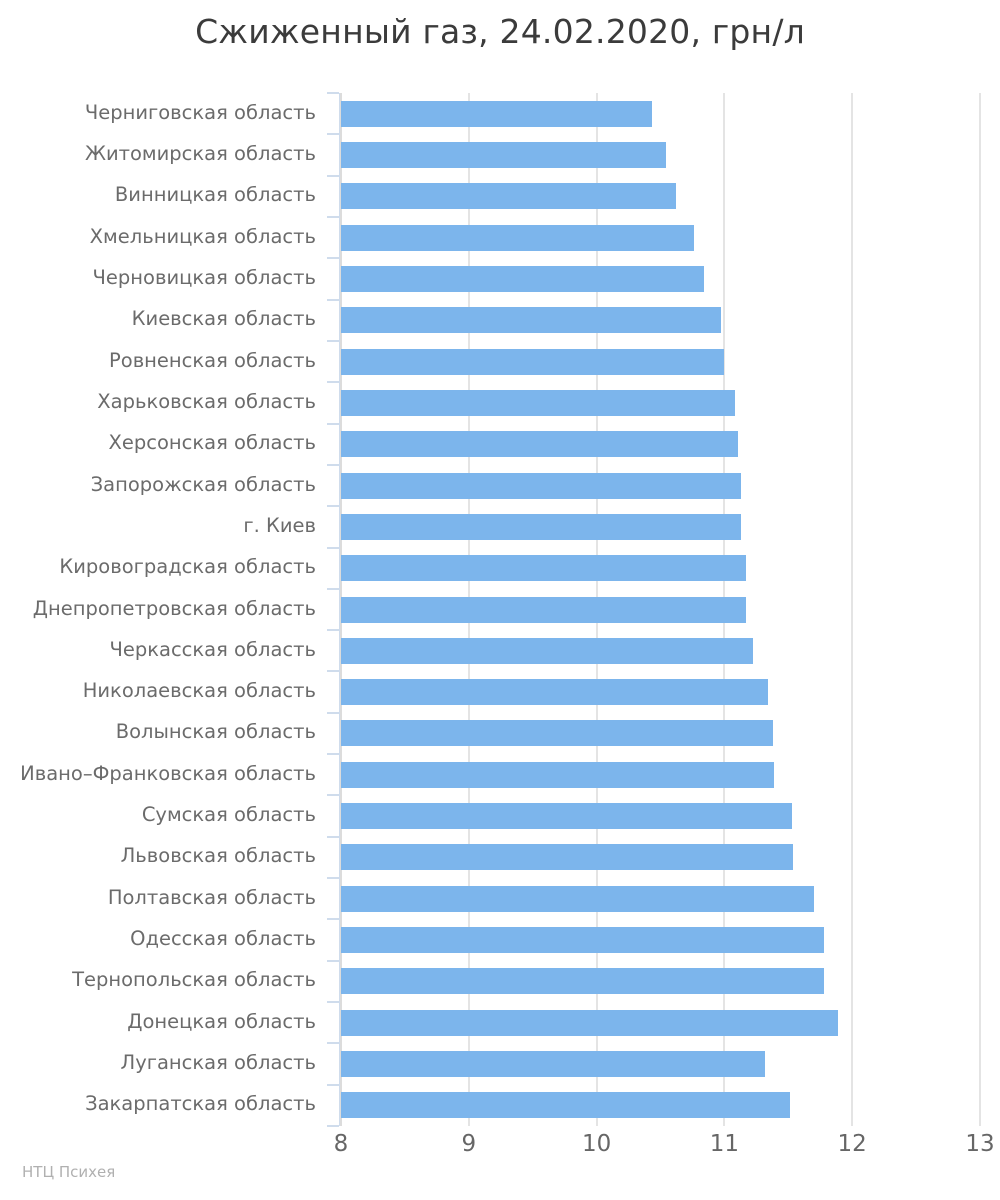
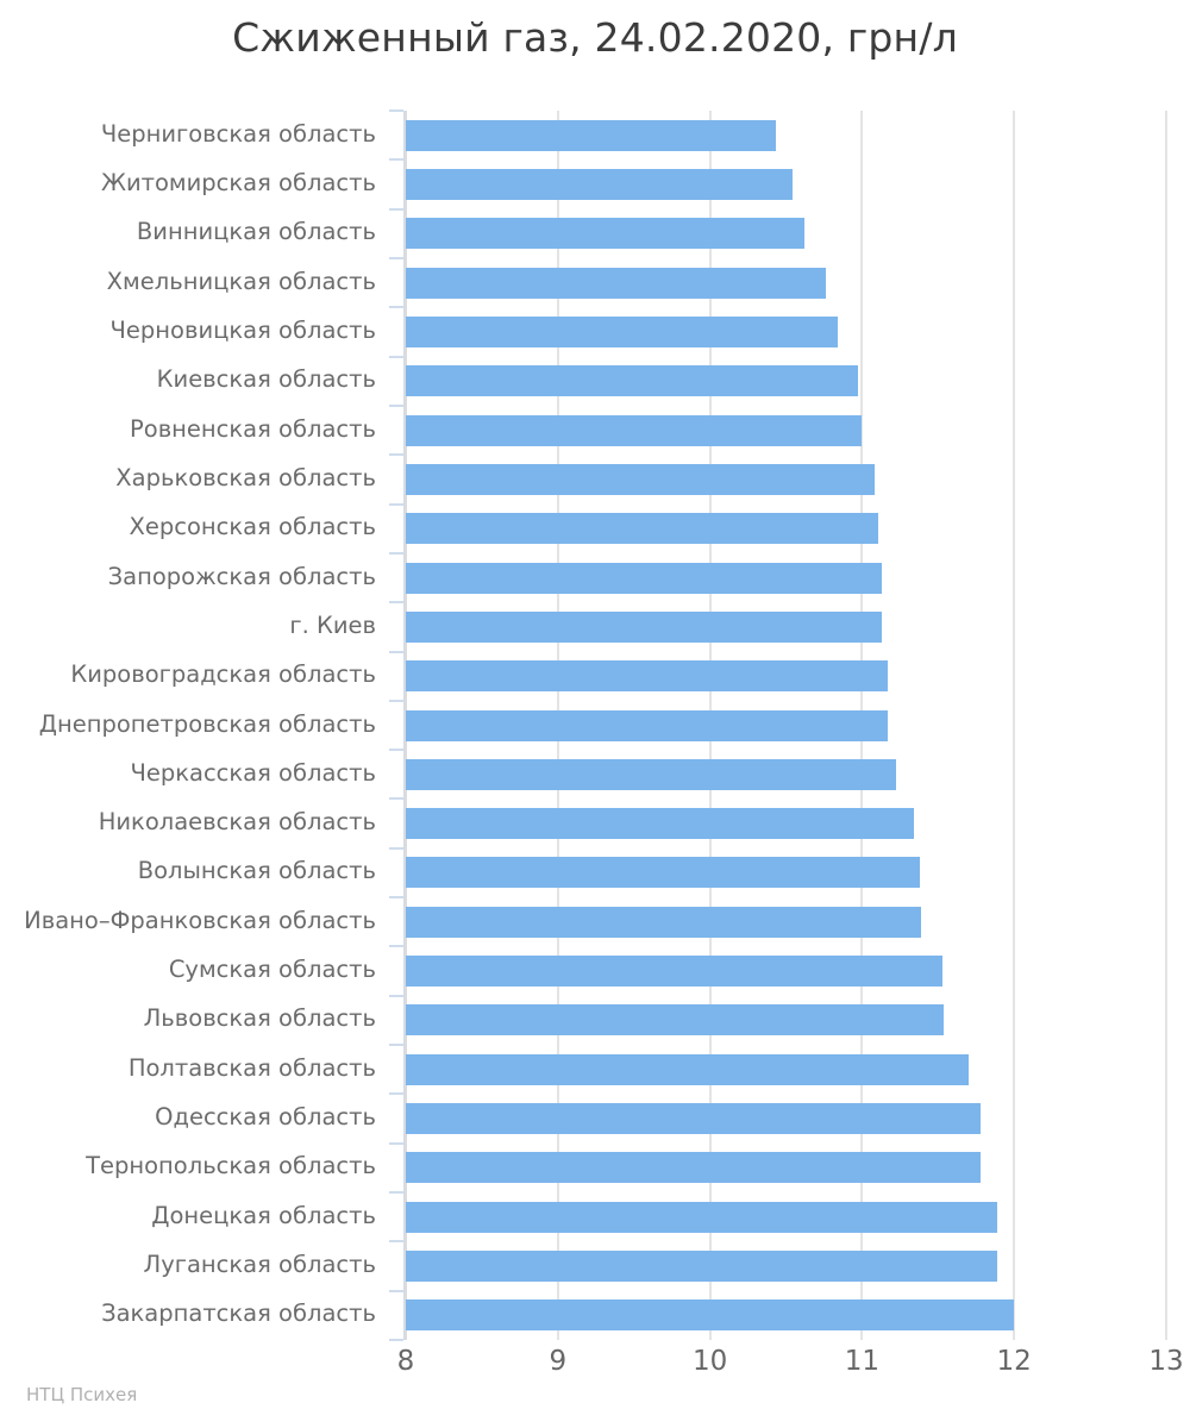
Луганская область: 11.32 -> 11.89
Закарпатская область: 11.51 -> 12.00
